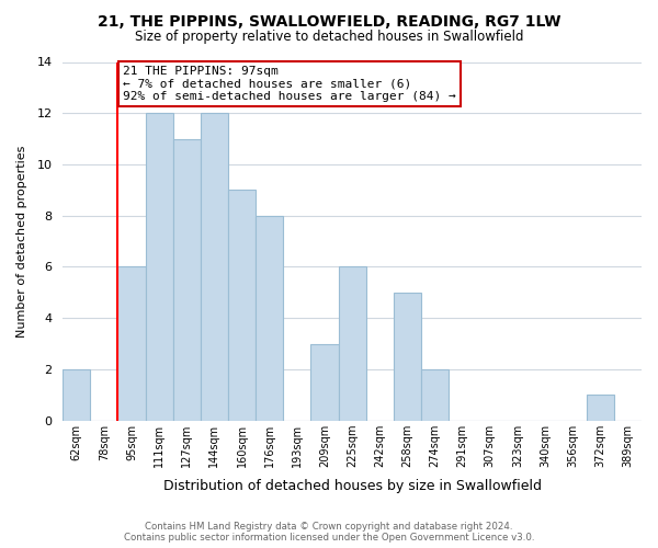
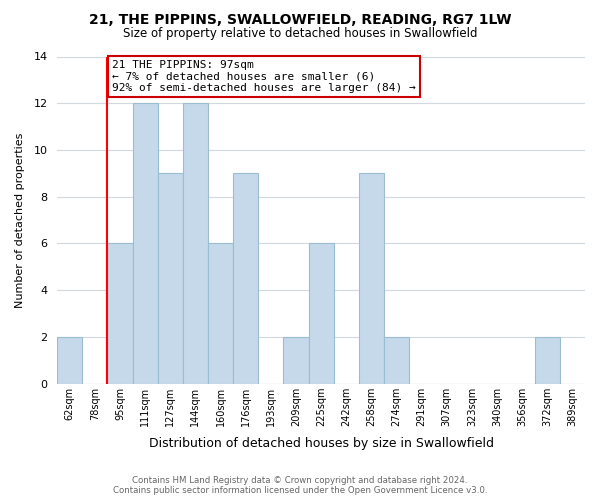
127sqm: 11 -> 9
160sqm: 9 -> 6
176sqm: 8 -> 9
209sqm: 3 -> 2
258sqm: 5 -> 9
372sqm: 1 -> 2
